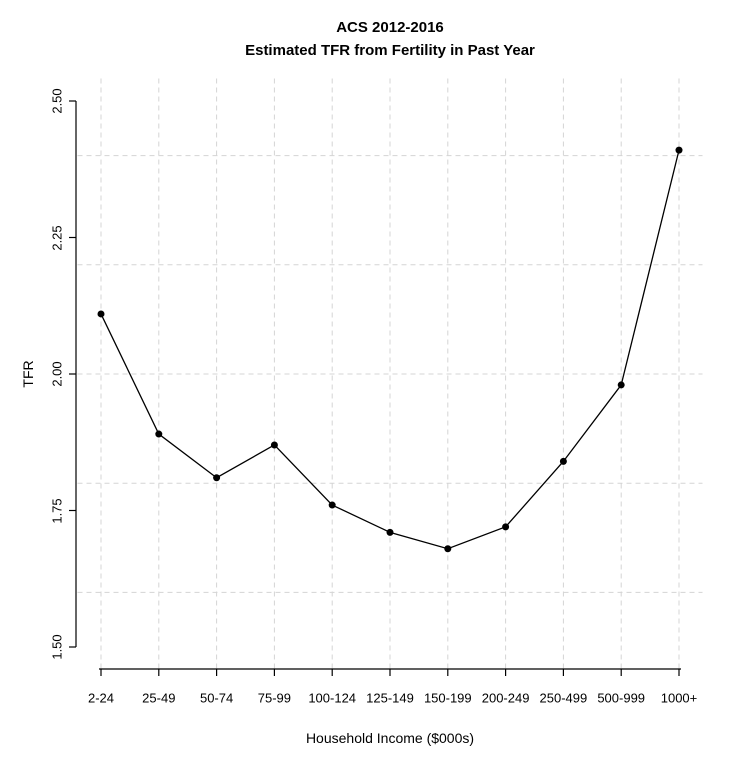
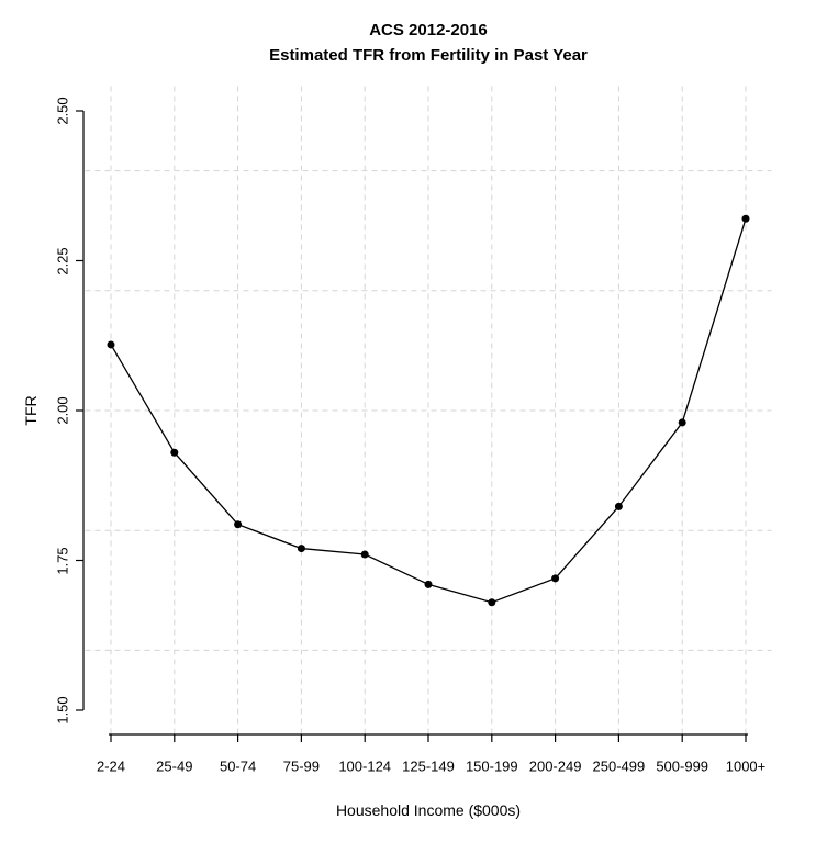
25-49: 1.89 -> 1.93
75-99: 1.87 -> 1.77
1000+: 2.41 -> 2.32
